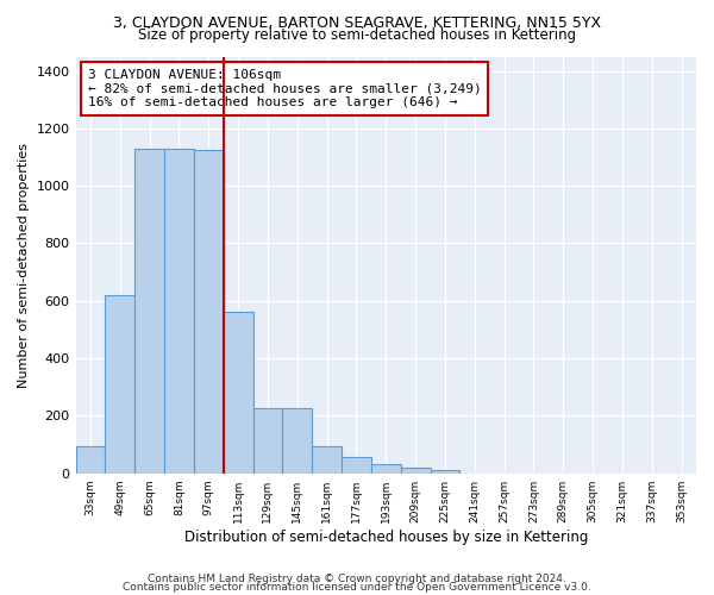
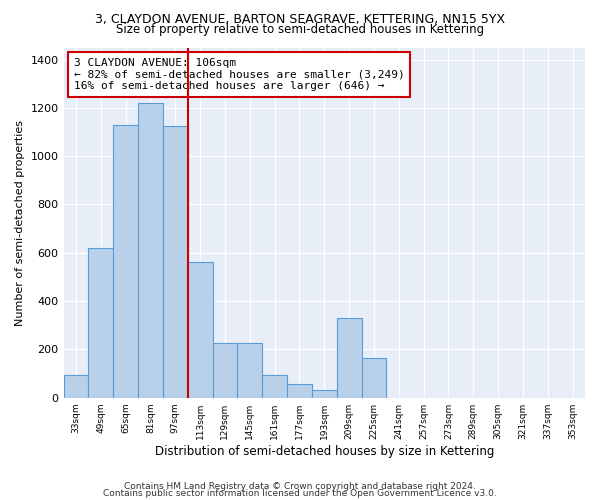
81sqm: 1130 -> 1220
209sqm: 18 -> 330
225sqm: 12 -> 165
